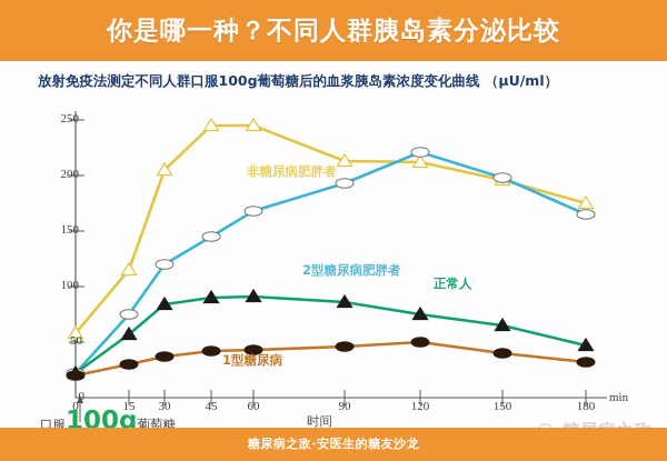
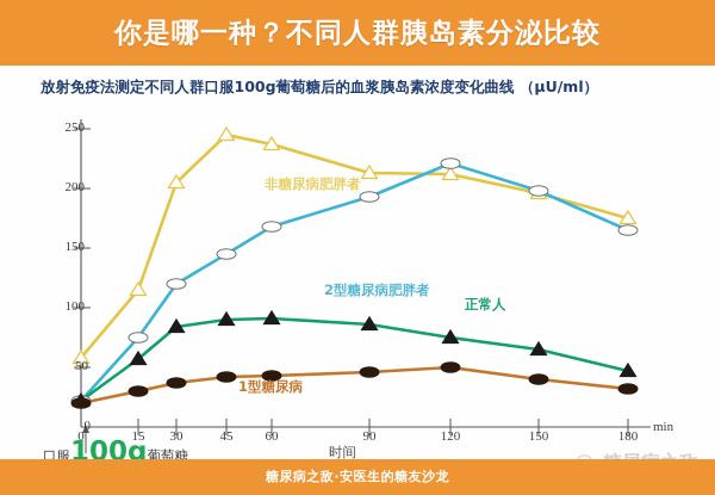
非糖尿病肥胖者/60: 245 -> 237
